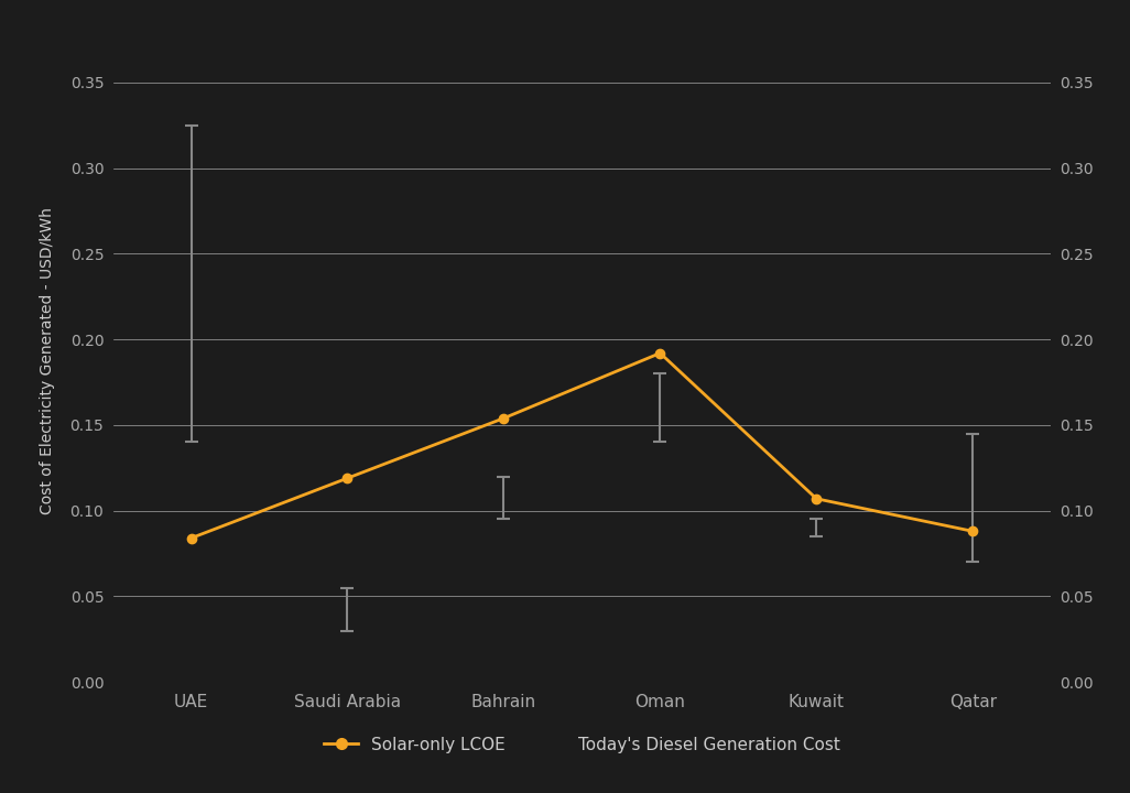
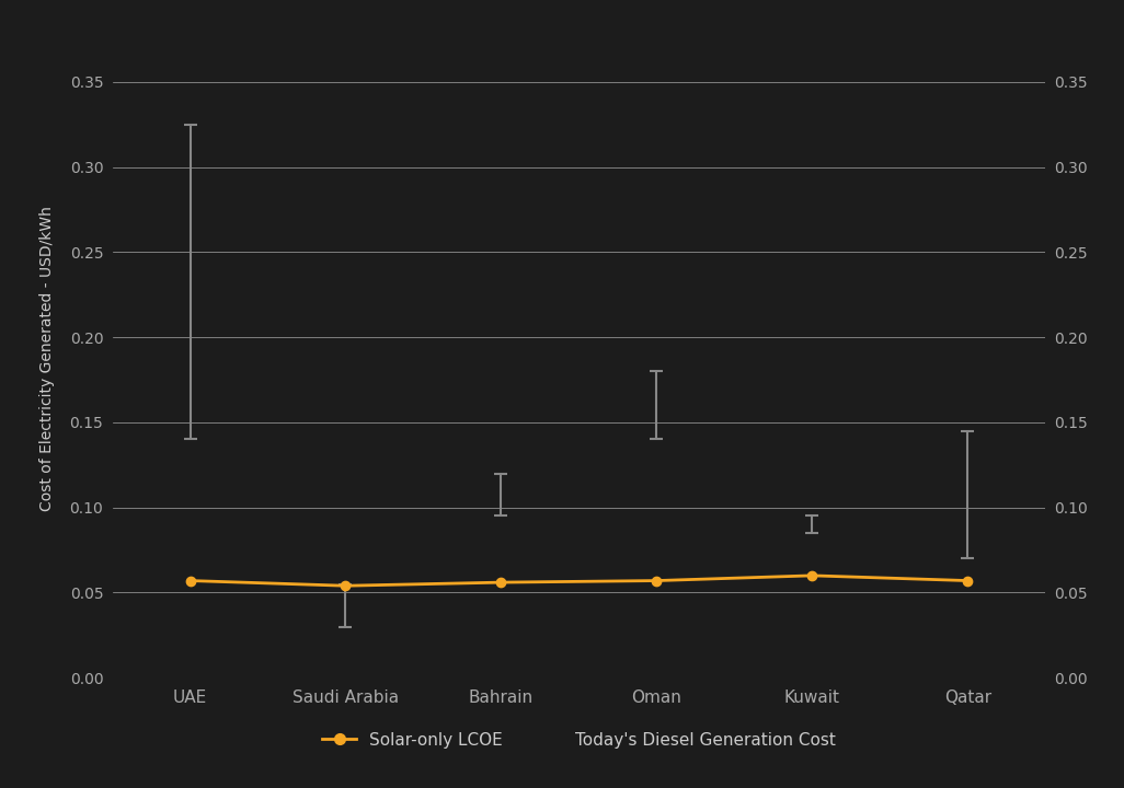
UAE: 0.084 -> 0.057
Saudi Arabia: 0.119 -> 0.054
Bahrain: 0.154 -> 0.056
Oman: 0.192 -> 0.057
Kuwait: 0.107 -> 0.060
Qatar: 0.088 -> 0.057
